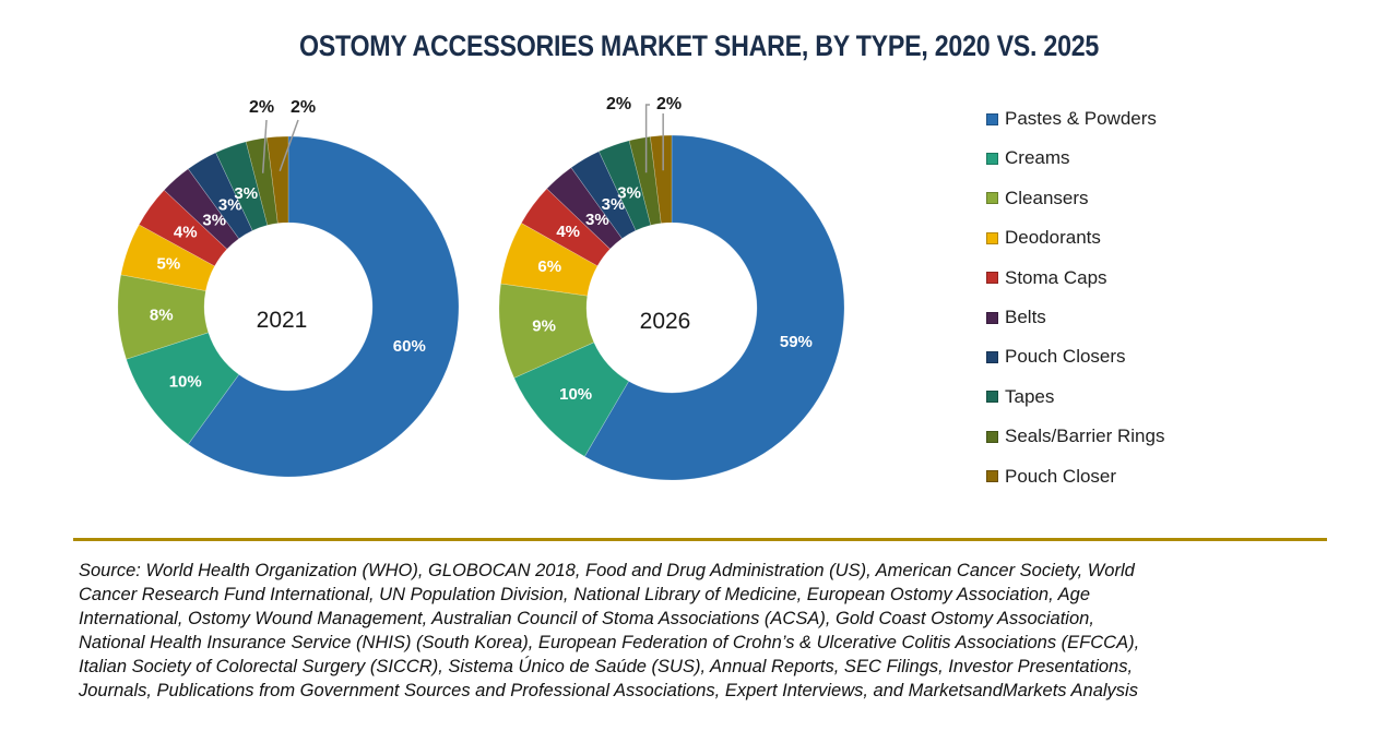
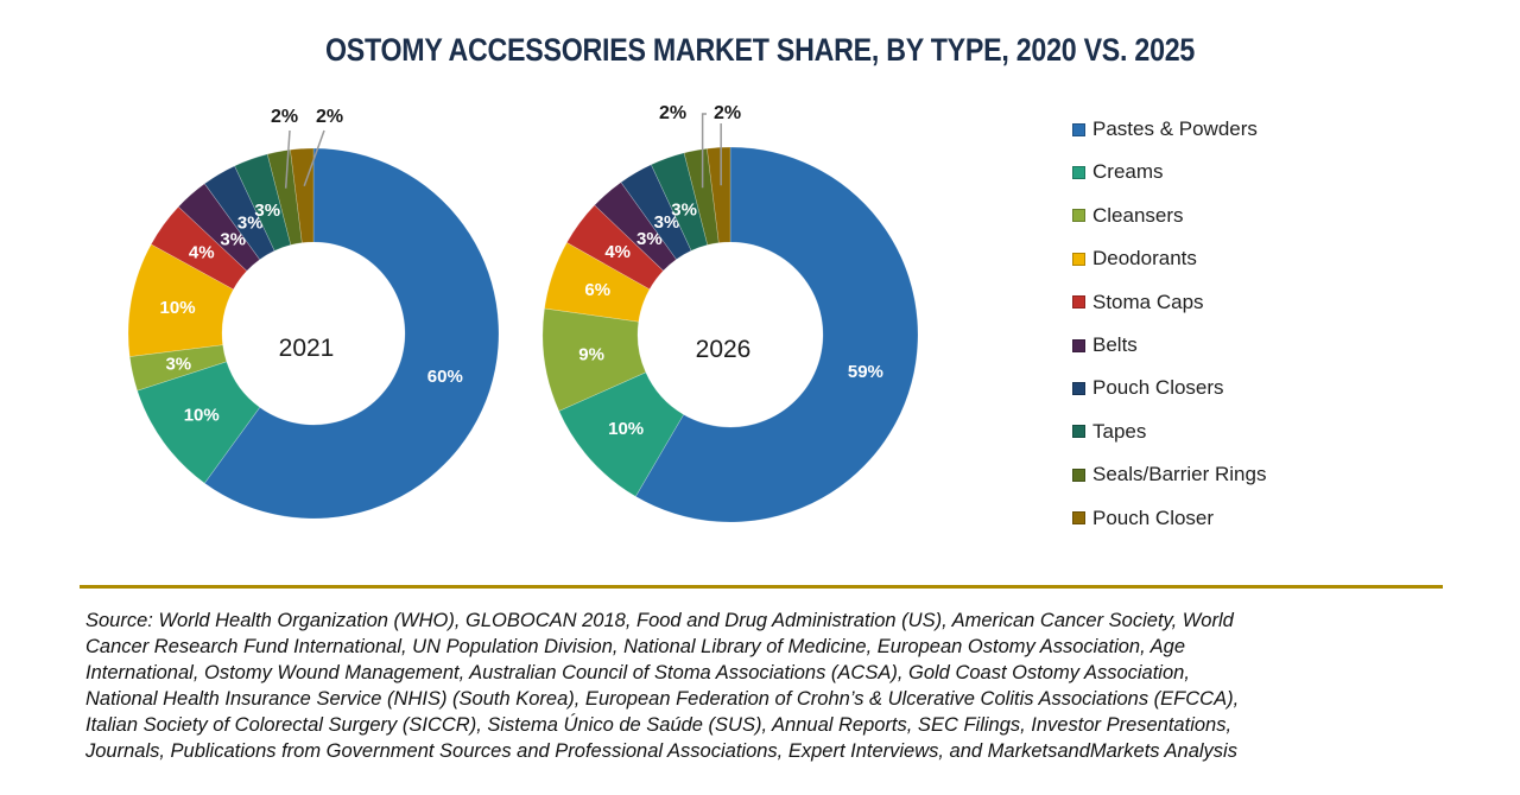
2021/Cleansers: 8% -> 3%
2021/Deodorants: 5% -> 10%
